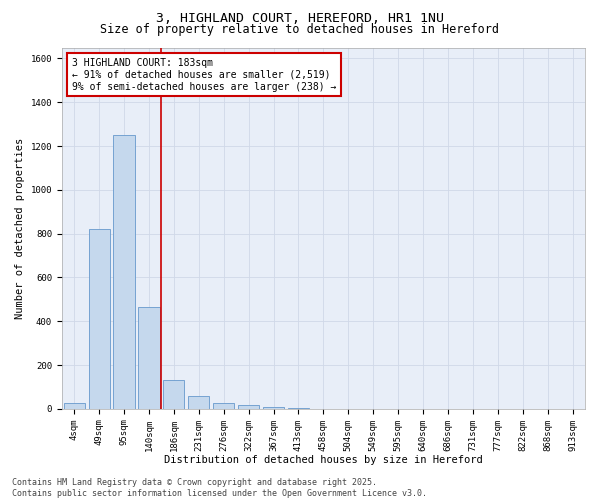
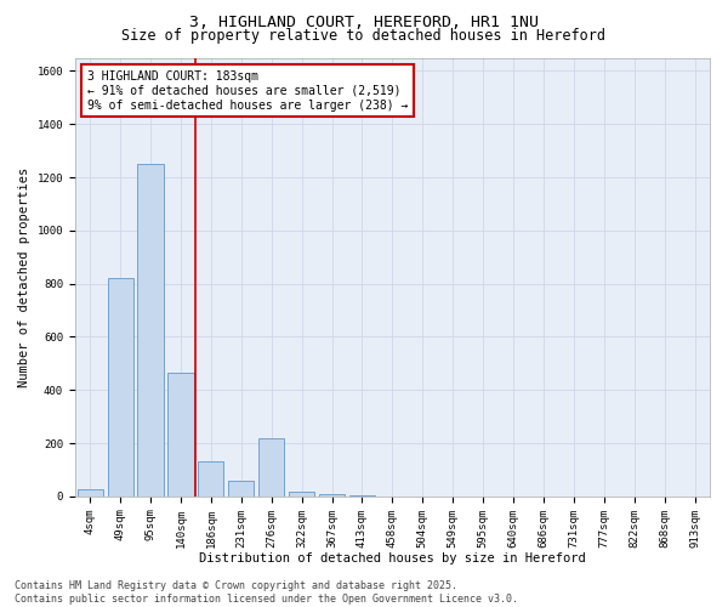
276sqm: 28 -> 220
